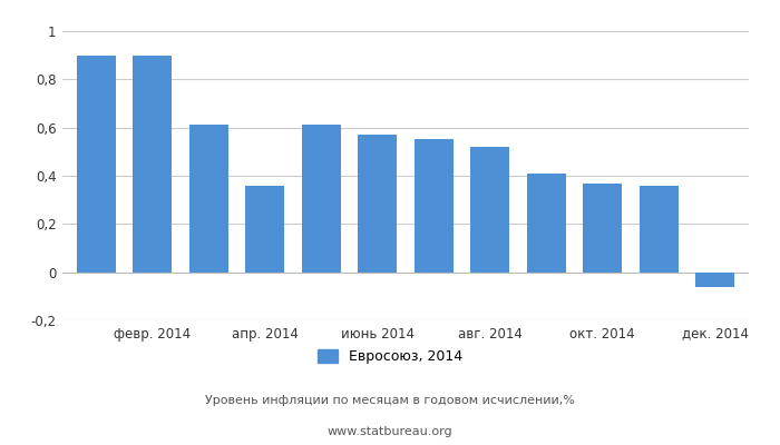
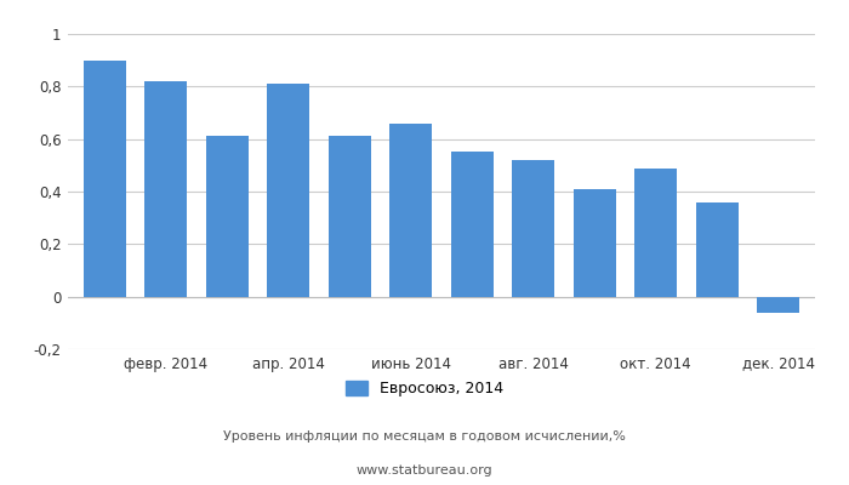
февр. 2014: 0,90 -> 0,82
апр. 2014: 0,36 -> 0,81
июнь 2014: 0,57 -> 0,66
окт. 2014: 0,37 -> 0,49
